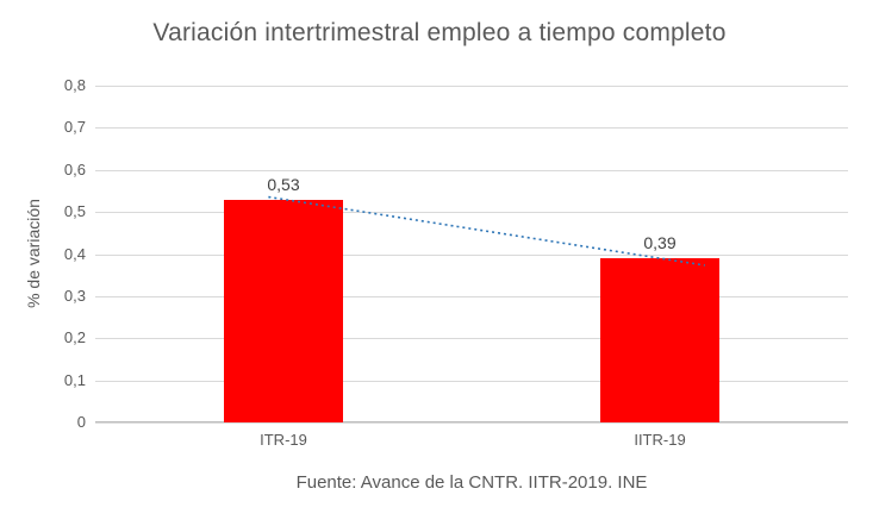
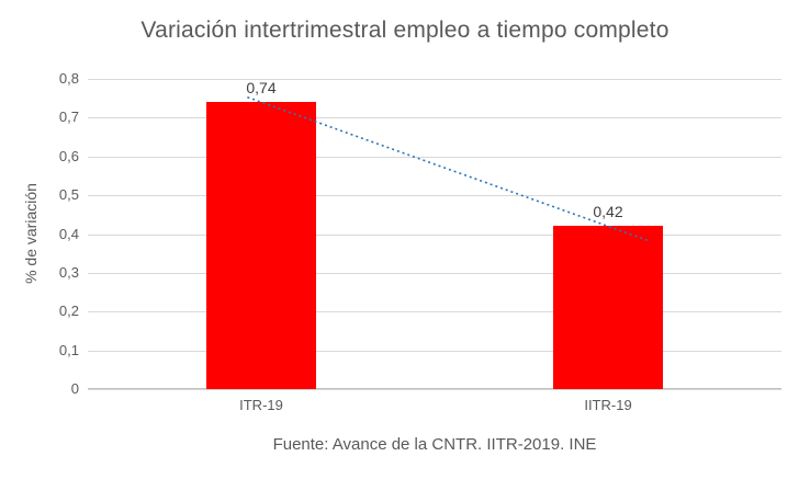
ITR-19: 0,53 -> 0,74
IITR-19: 0,39 -> 0,42
